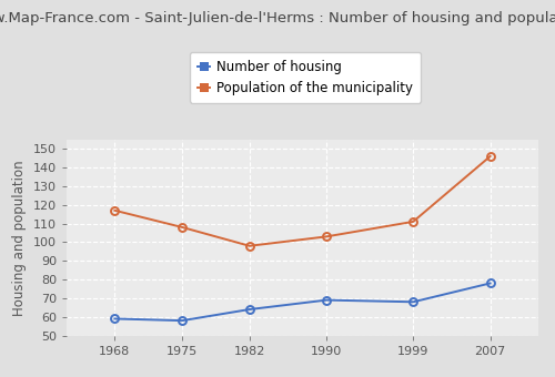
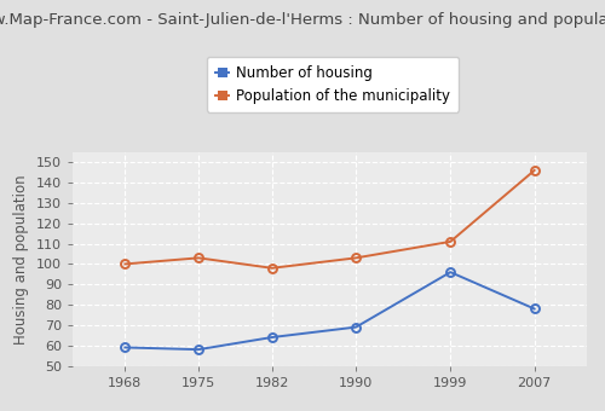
Population of the municipality/1968: 117 -> 100
Population of the municipality/1975: 108 -> 103
Number of housing/1999: 68 -> 96
